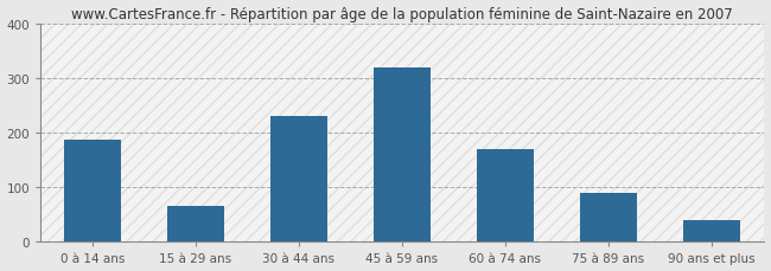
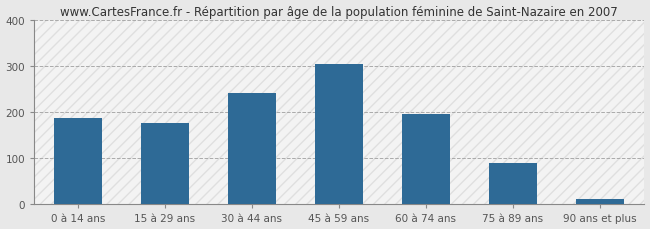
15 à 29 ans: 65 -> 176
30 à 44 ans: 230 -> 242
45 à 59 ans: 320 -> 304
60 à 74 ans: 170 -> 196
90 ans et plus: 40 -> 12
